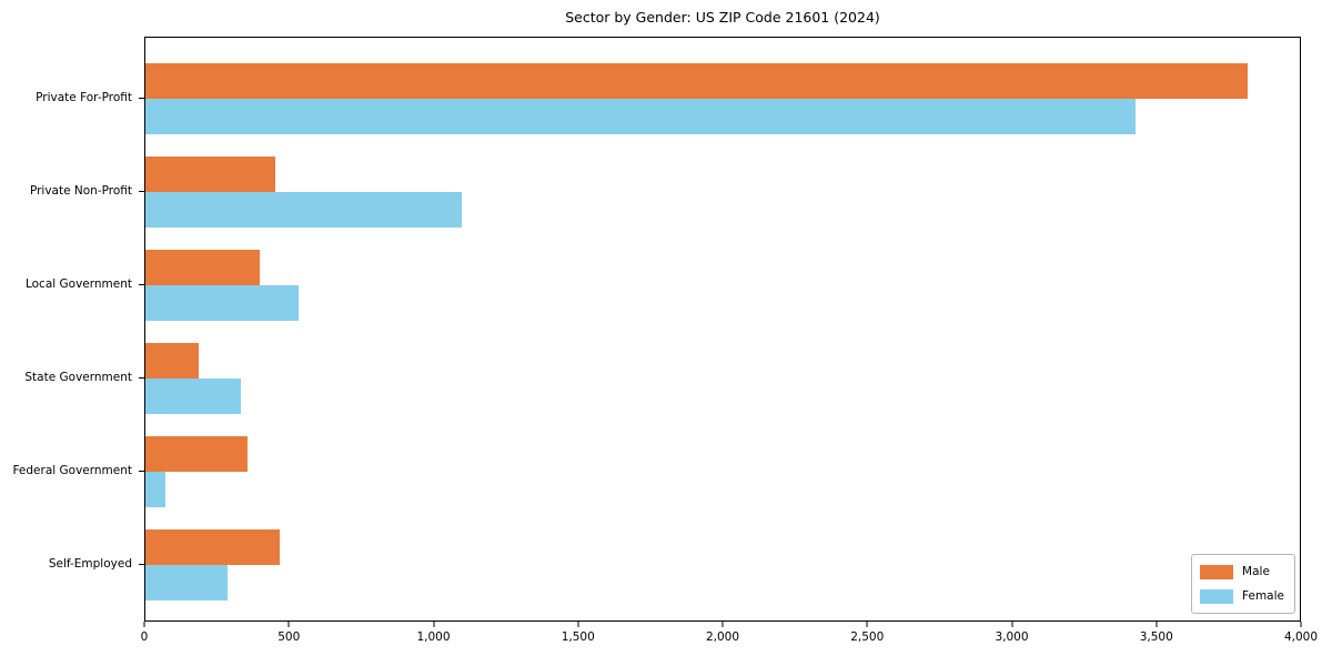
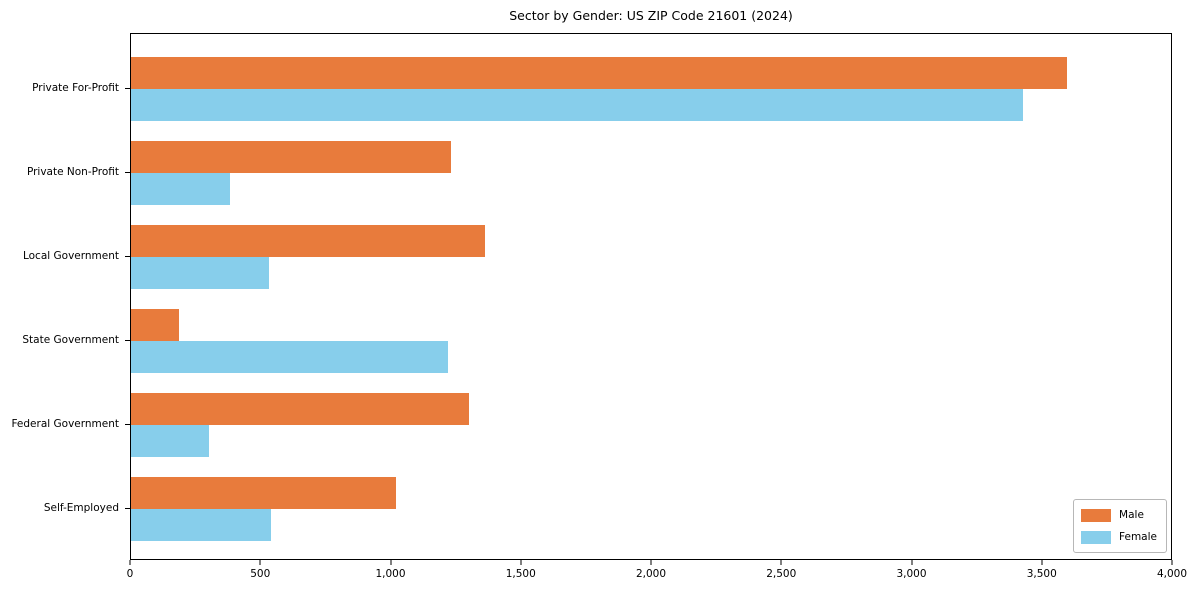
Male/Private For-Profit: 3820 -> 3600
Male/Private Non-Profit: 450 -> 1230
Female/Private Non-Profit: 1100 -> 380
Male/Local Government: 400 -> 1360
Female/State Government: 330 -> 1220
Male/Federal Government: 360 -> 1300
Female/Federal Government: 70 -> 300
Male/Self-Employed: 460 -> 1020
Female/Self-Employed: 280 -> 540
